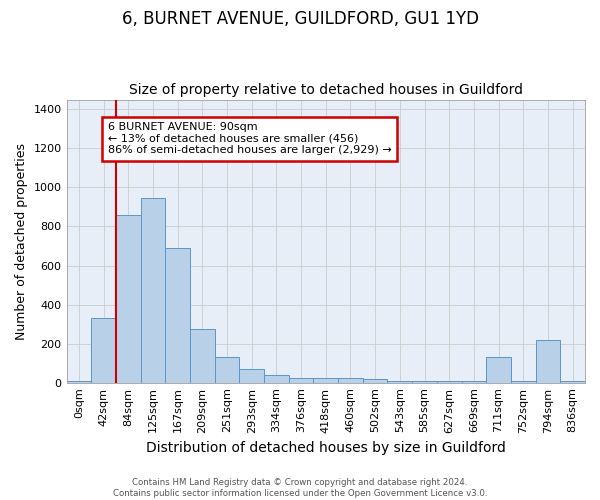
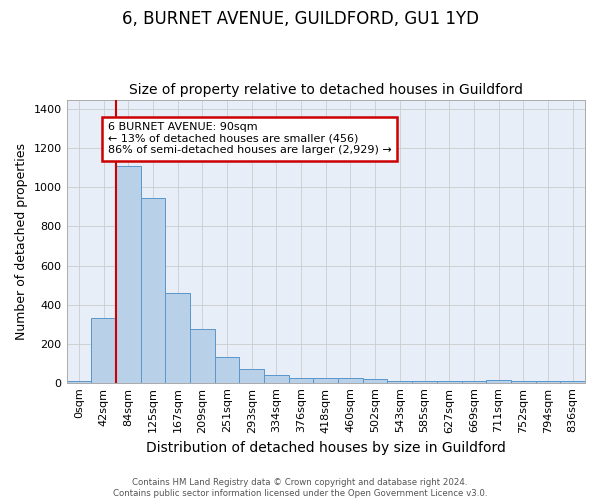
84sqm: 860 -> 1110
167sqm: 690 -> 460
711sqm: 130 -> 10
794sqm: 220 -> 10
